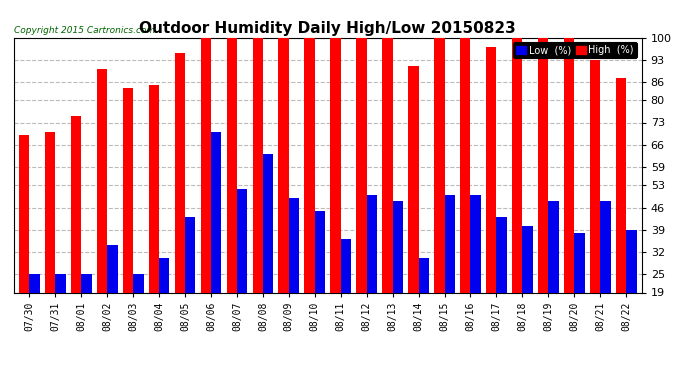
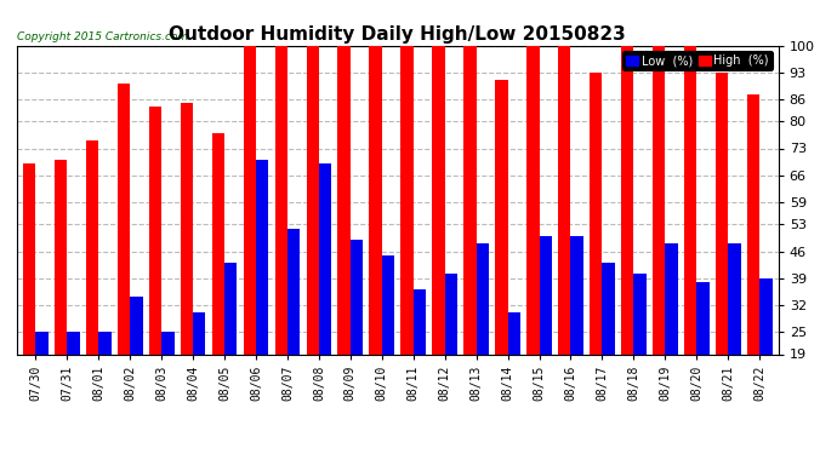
High (%)/08/05: 95 -> 77
Low (%)/08/08: 63 -> 69
Low (%)/08/12: 50 -> 40
High (%)/08/17: 97 -> 93
